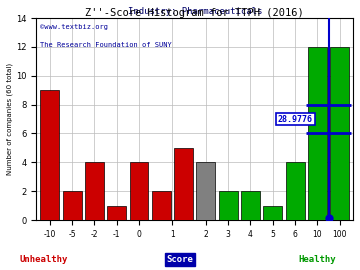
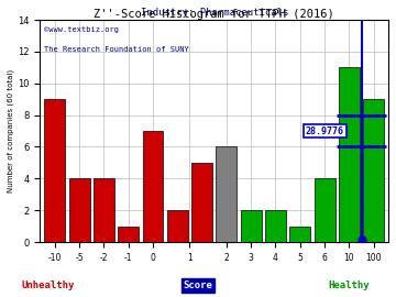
-5: 2 -> 4
0: 4 -> 7
2: 4 -> 6
10: 12 -> 11
100: 12 -> 9
